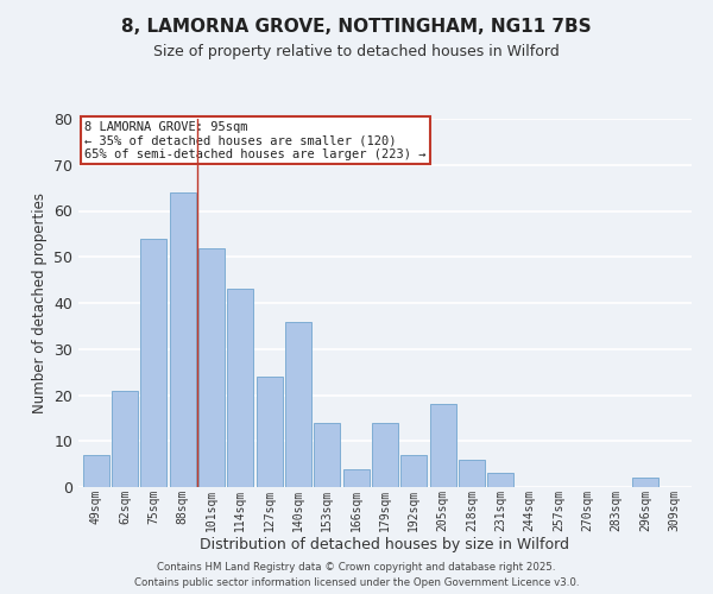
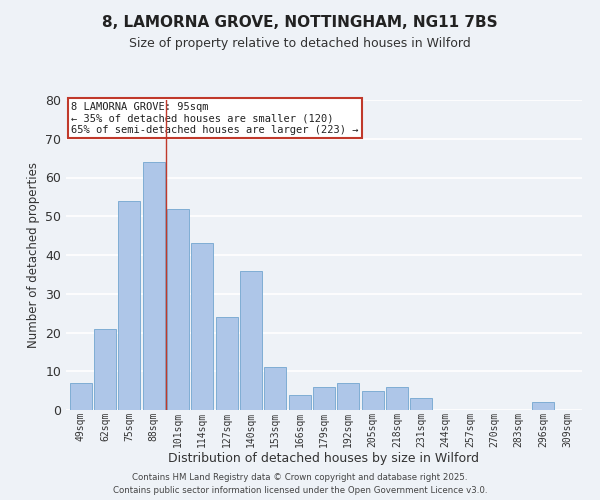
153sqm: 14 -> 11
179sqm: 14 -> 6
205sqm: 18 -> 5
